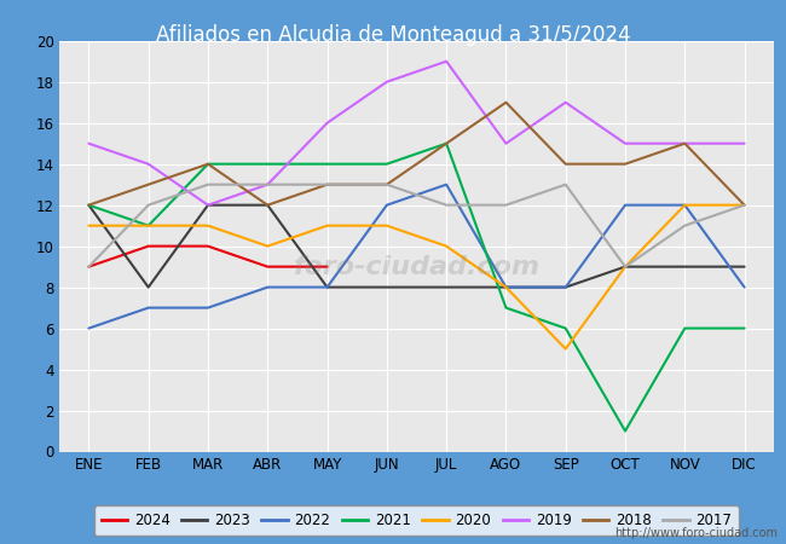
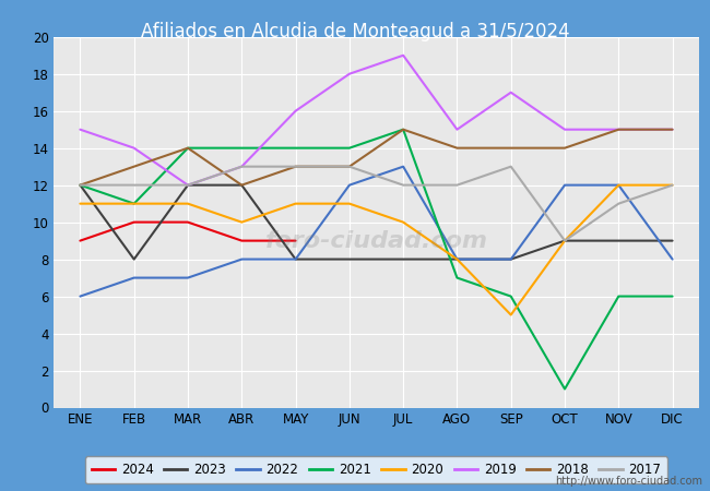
2017/ENE: 9 -> 12
2017/MAR: 13 -> 12
2018/AGO: 17 -> 14
2018/DIC: 12 -> 15
